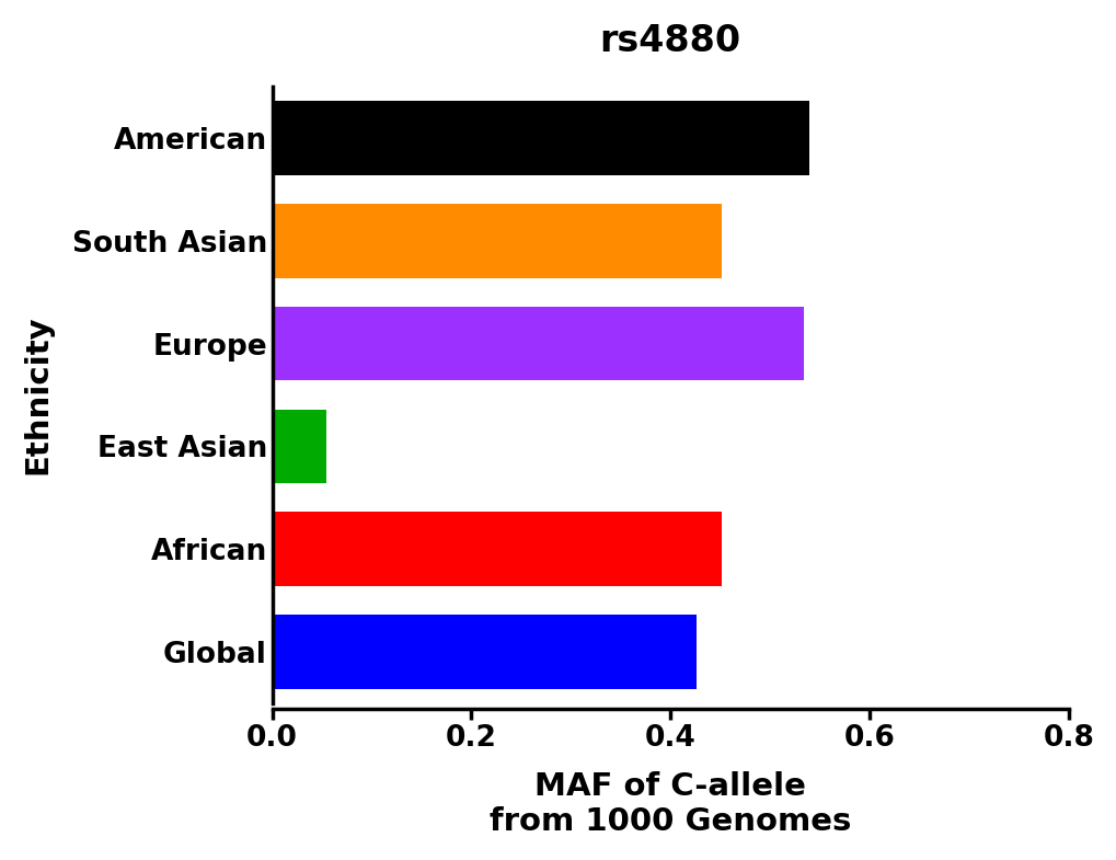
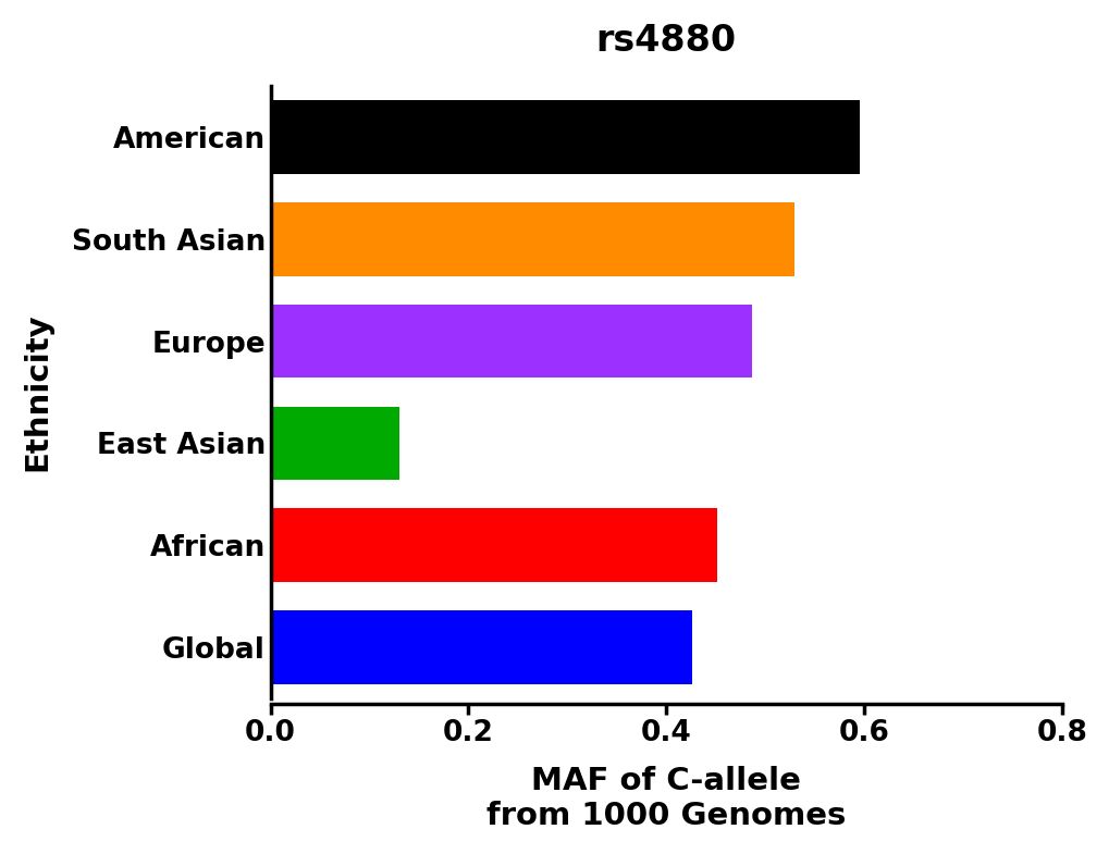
American: 0.540 -> 0.596
South Asian: 0.452 -> 0.530
Europe: 0.534 -> 0.487
East Asian: 0.054 -> 0.130
